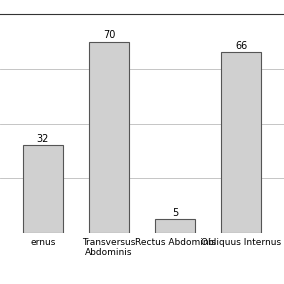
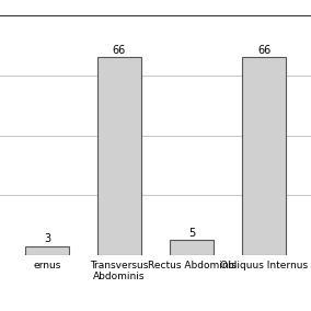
ernus: 32 -> 3
Transversus Abdominis: 70 -> 66
